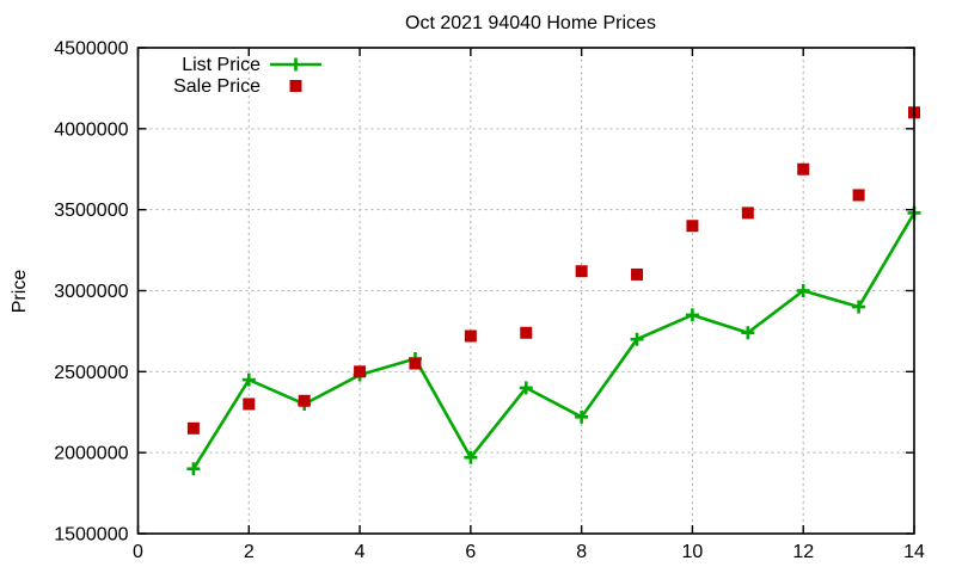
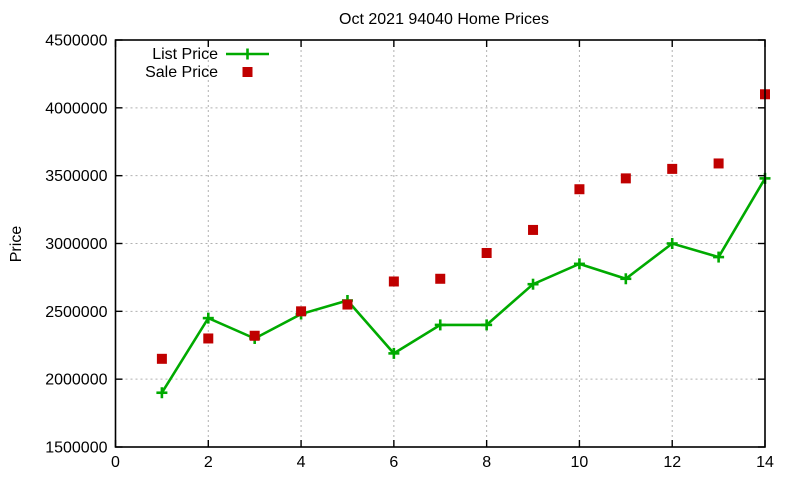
List Price/6: 1970000 -> 2190000
List Price/8: 2220000 -> 2400000
Sale Price/8: 3120000 -> 2930000
Sale Price/12: 3750000 -> 3550000
